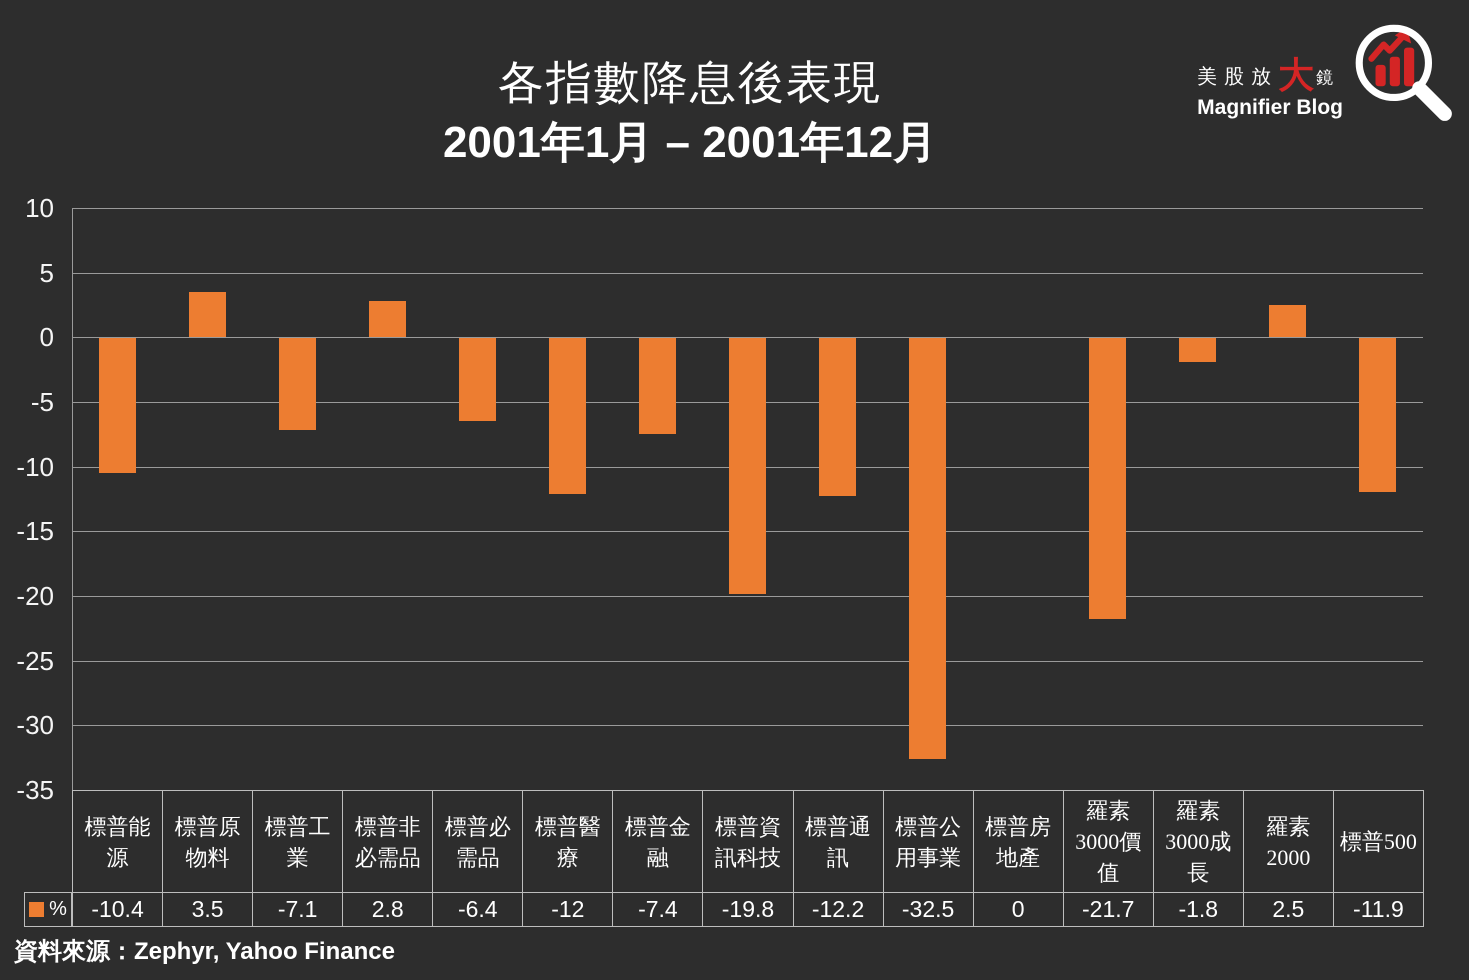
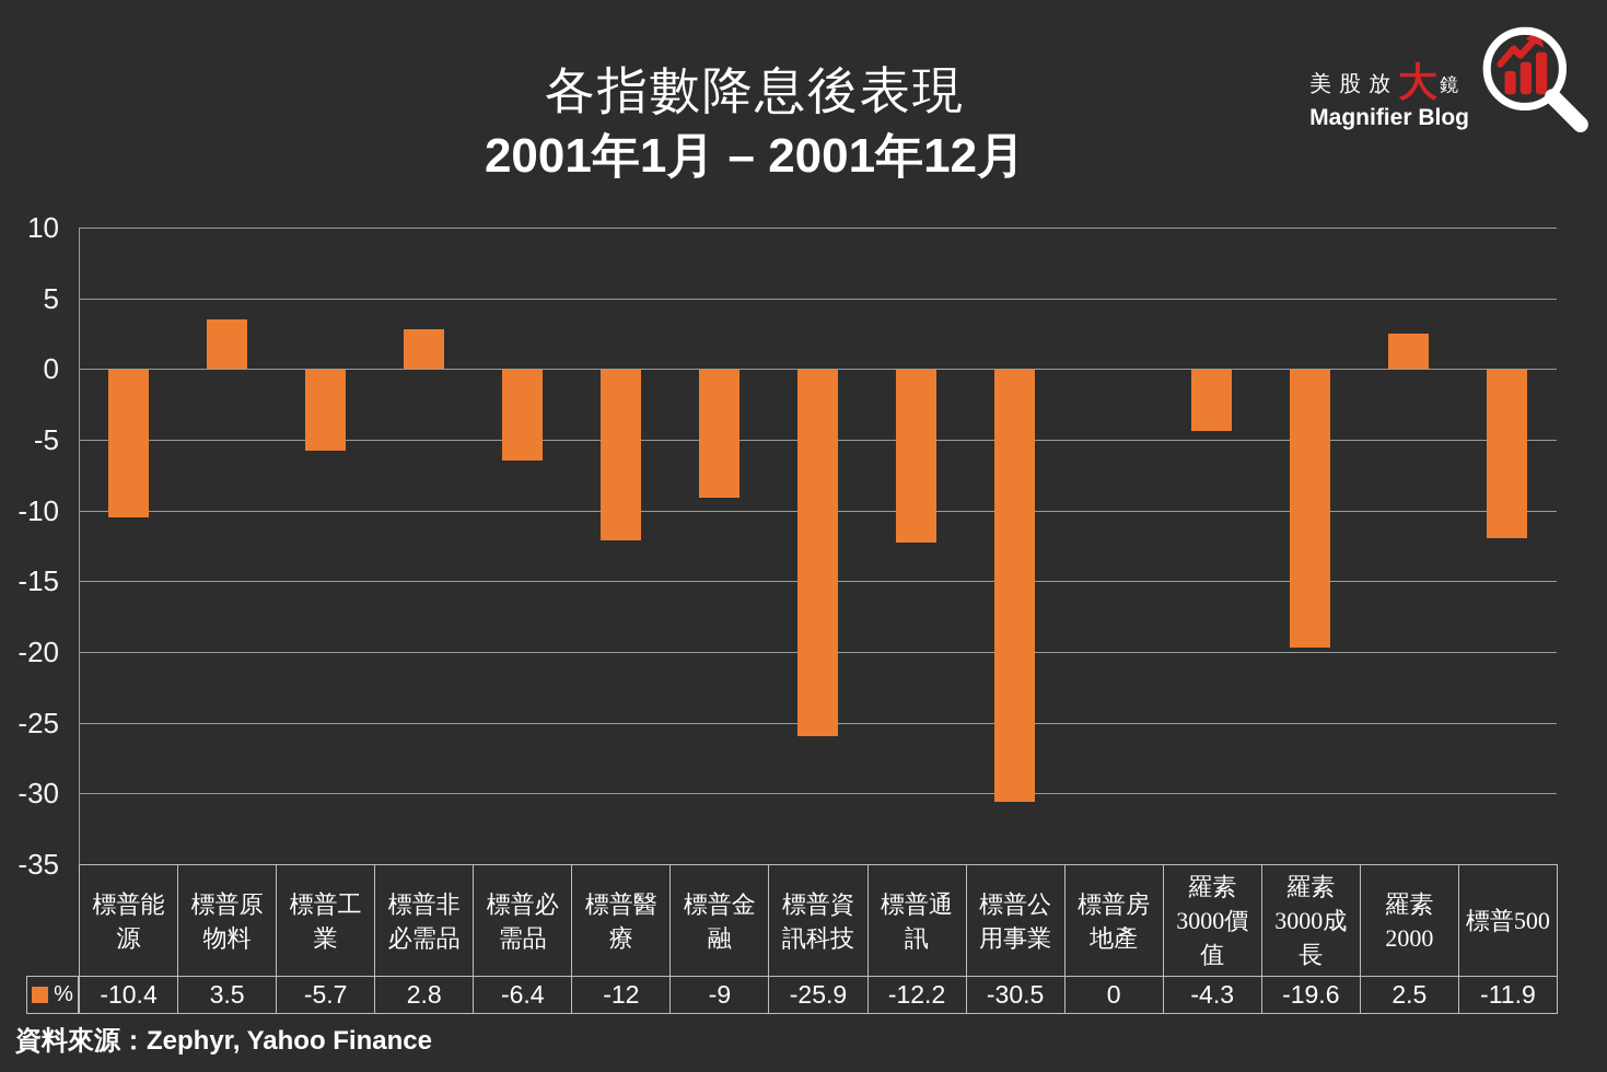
標普工業: -7.1 -> -5.7
標普金融: -7.4 -> -9
標普資訊科技: -19.8 -> -25.9
標普公用事業: -32.5 -> -30.5
羅素3000價值: -21.7 -> -4.3
羅素3000成長: -1.8 -> -19.6
